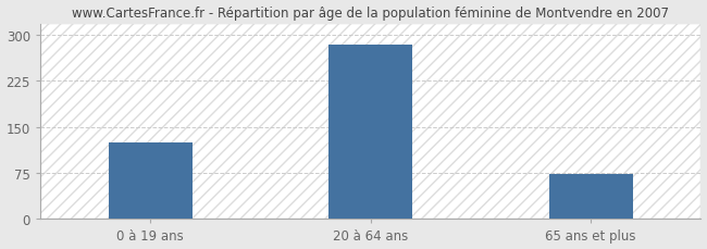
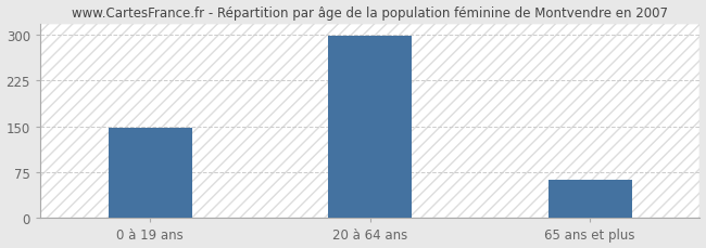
0 à 19 ans: 124 -> 147
20 à 64 ans: 284 -> 298
65 ans et plus: 74 -> 62
